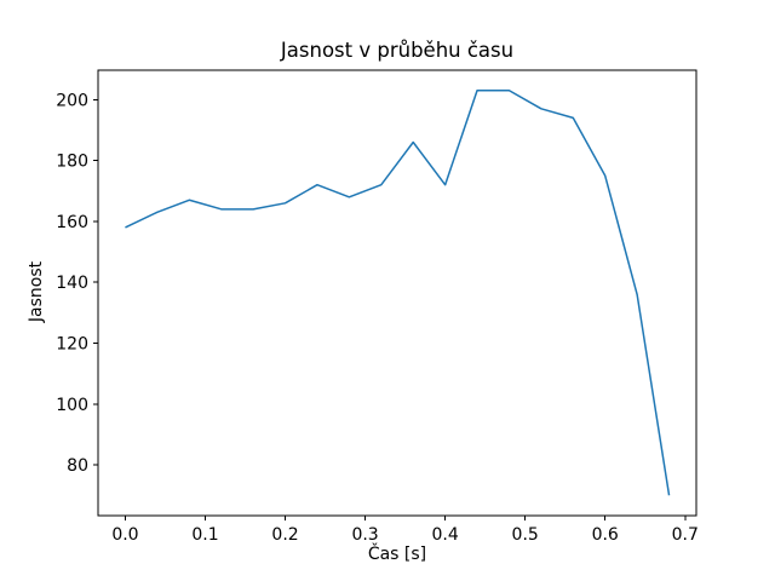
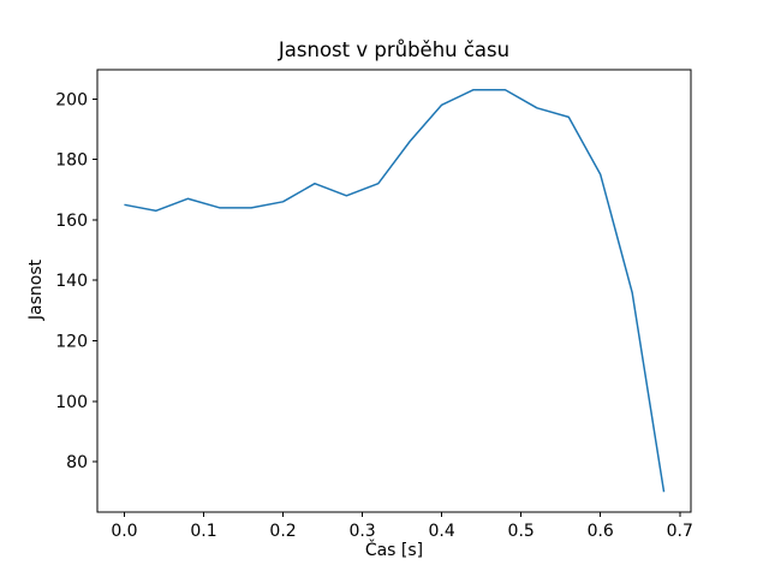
0.0: 158 -> 165
0.4: 172 -> 198
